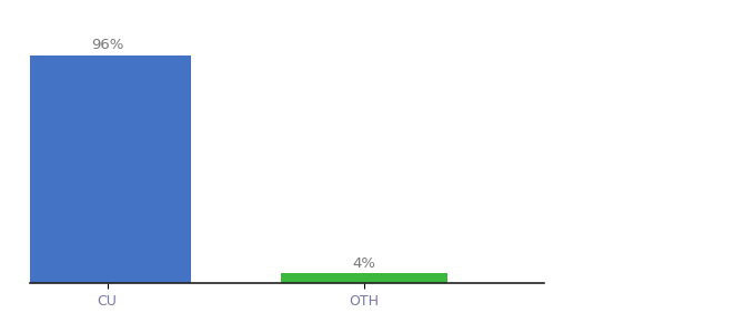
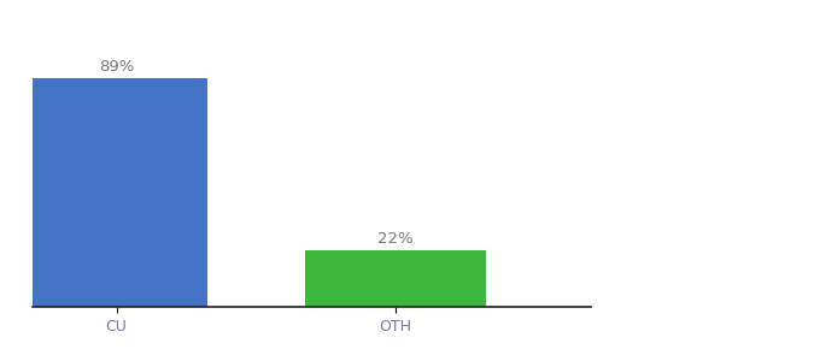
CU: 96% -> 89%
OTH: 4% -> 22%
